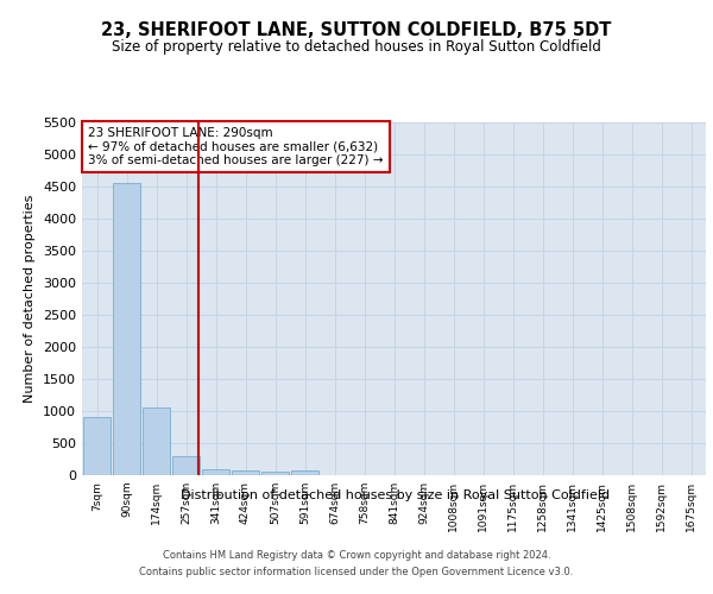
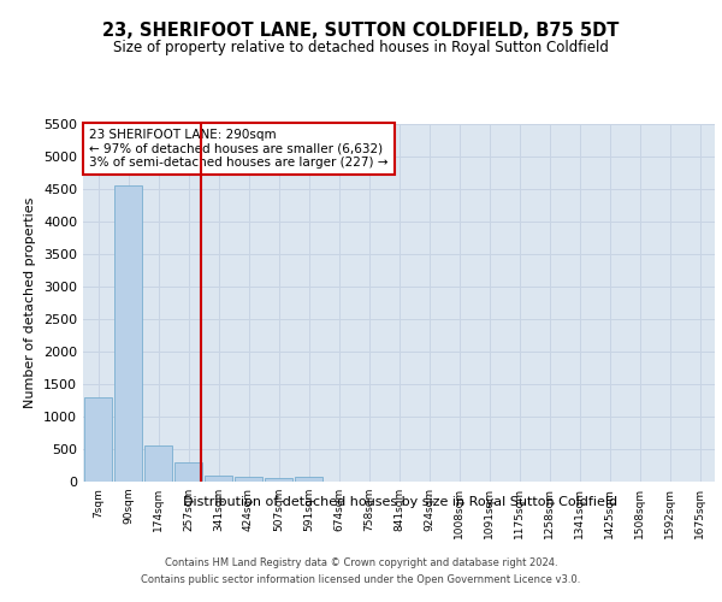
7sqm: 900 -> 1300
174sqm: 1050 -> 560
